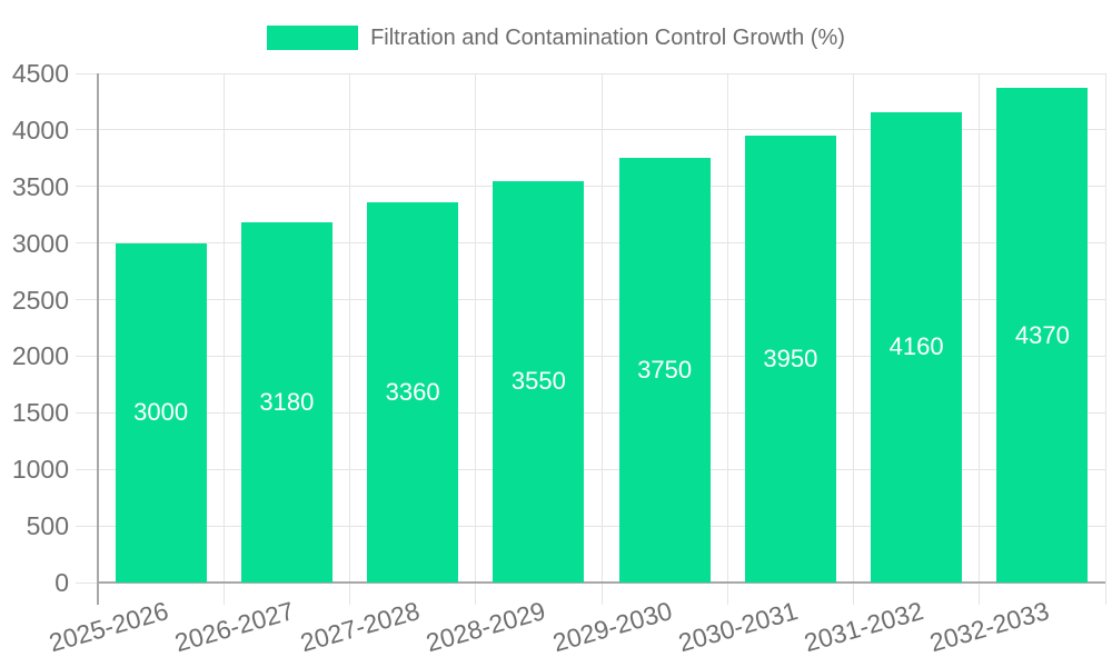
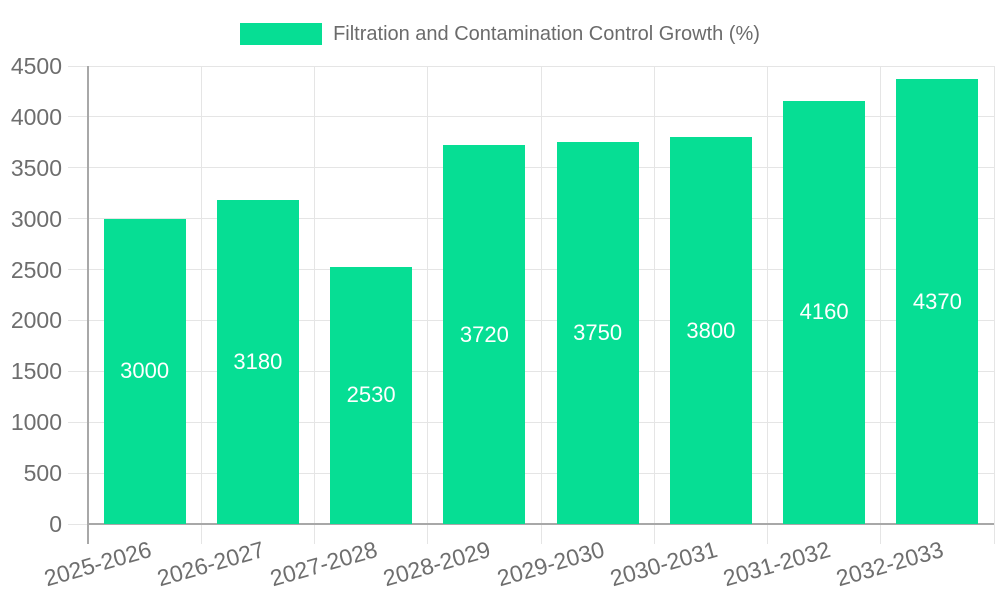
2027-2028: 3360 -> 2530
2028-2029: 3550 -> 3720
2030-2031: 3950 -> 3800
